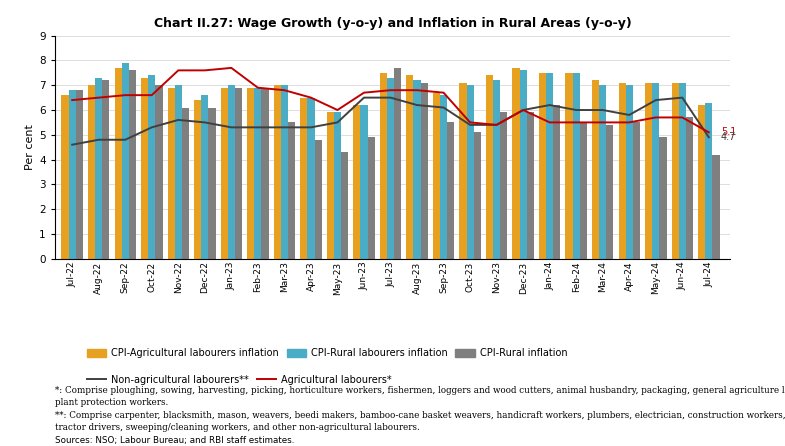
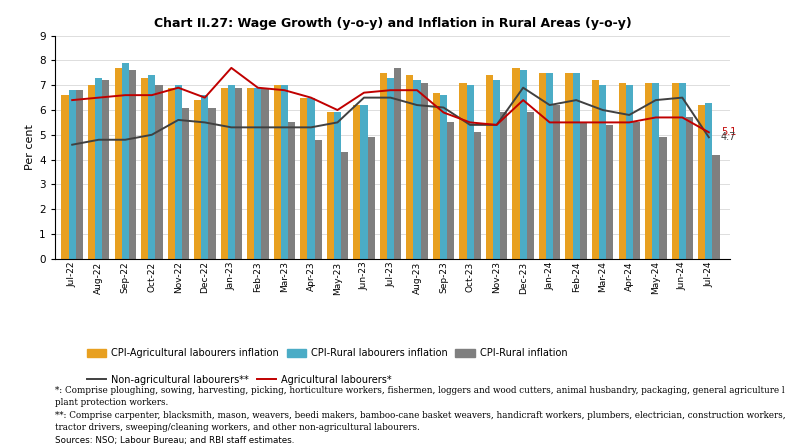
Non-agricultural labourers**/Oct-22: 5.3 -> 5.0
Agricultural labourers*/Nov-22: 7.6 -> 6.9
Agricultural labourers*/Dec-22: 7.6 -> 6.5
Agricultural labourers*/Sep-23: 6.7 -> 5.9
Non-agricultural labourers**/Dec-23: 6.0 -> 6.9
Agricultural labourers*/Dec-23: 6.0 -> 6.4
Non-agricultural labourers**/Feb-24: 6.0 -> 6.4
